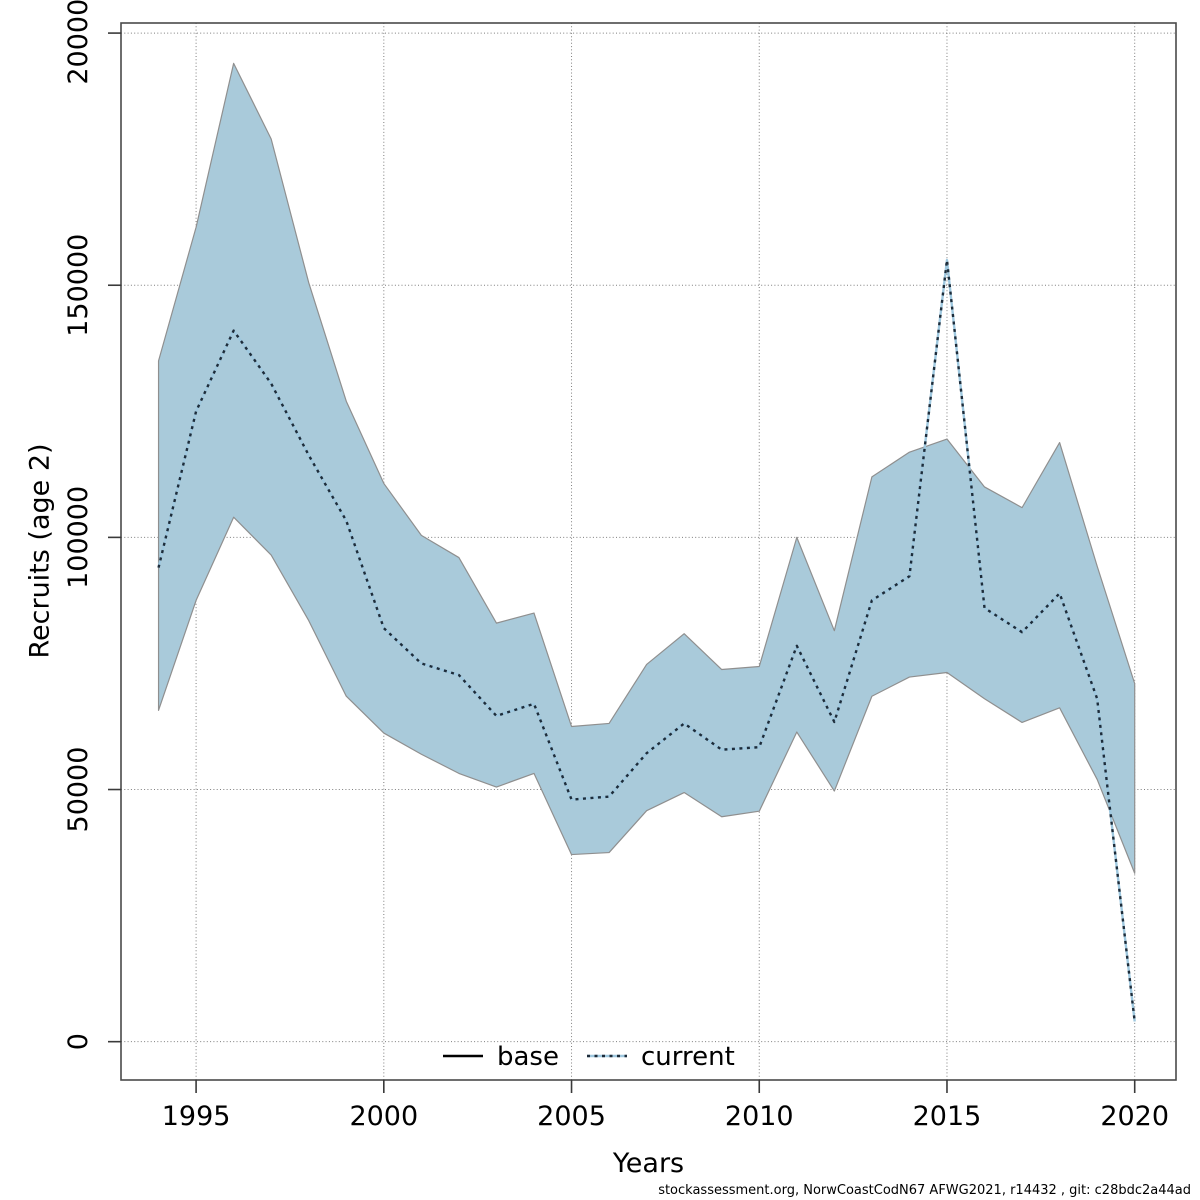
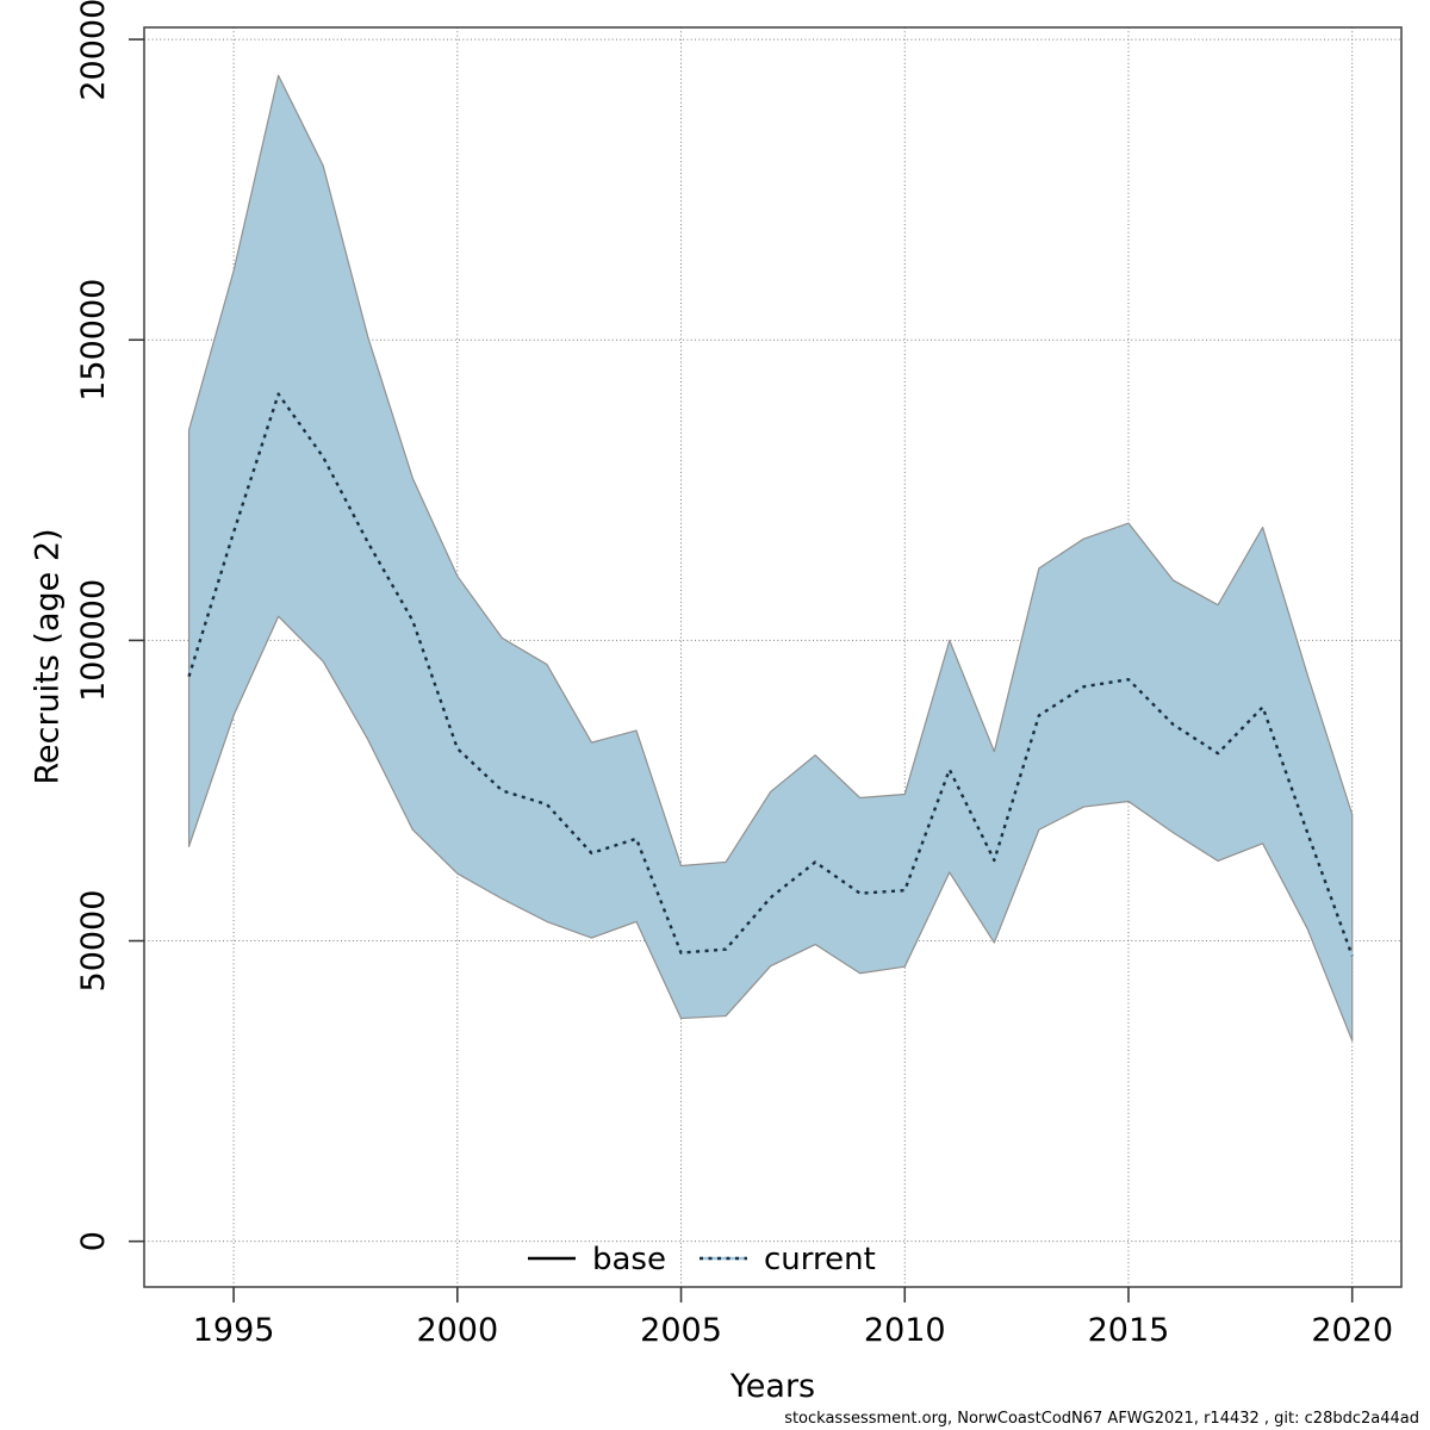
1995: 125000 -> 118000
2015: 155000 -> 94000
2020: 4000 -> 48000
